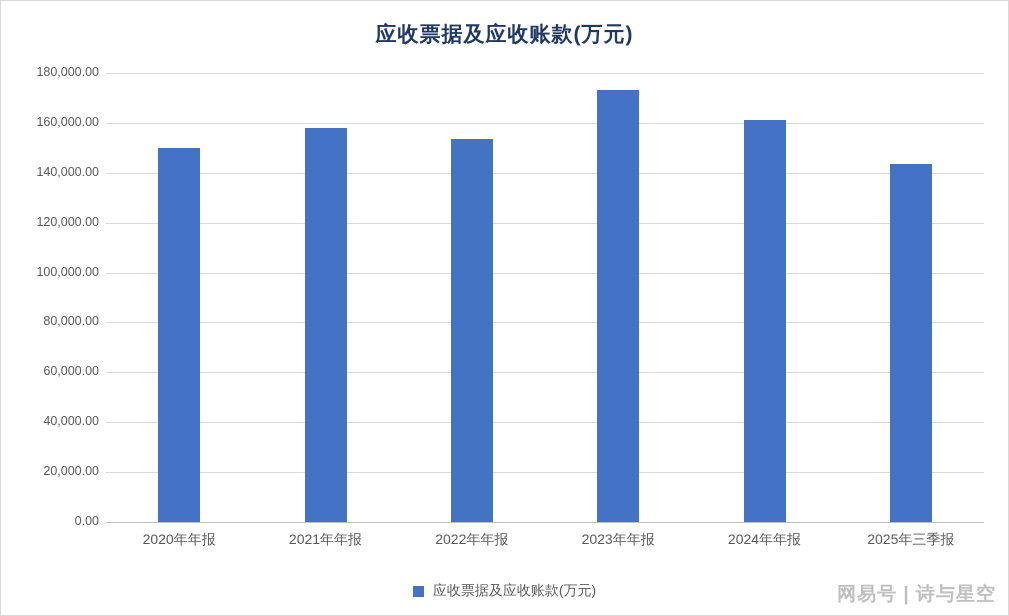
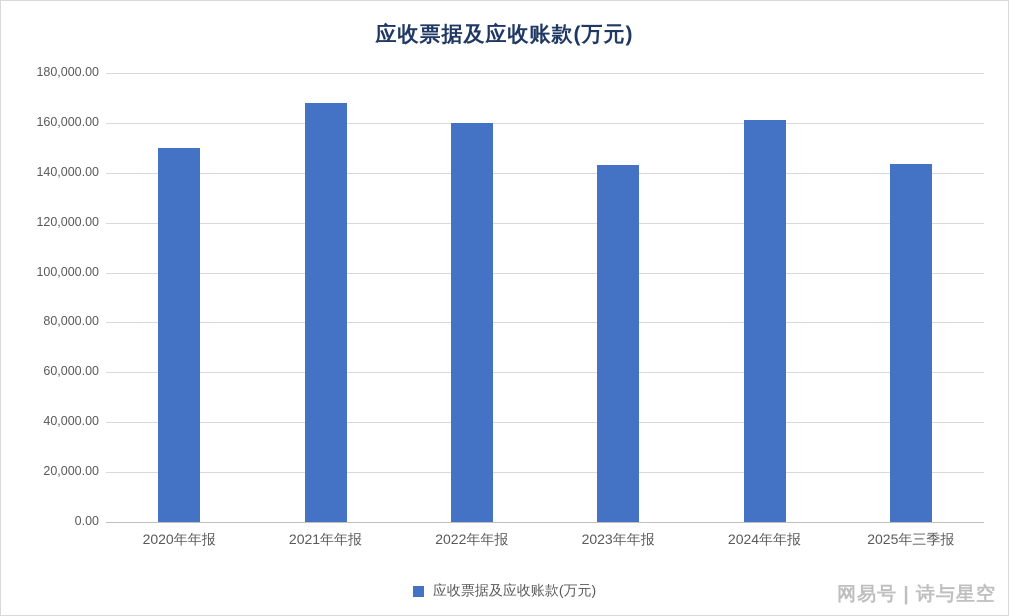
2021年年报: 158000 -> 168000
2022年年报: 154000 -> 160000
2023年年报: 173000 -> 143000
